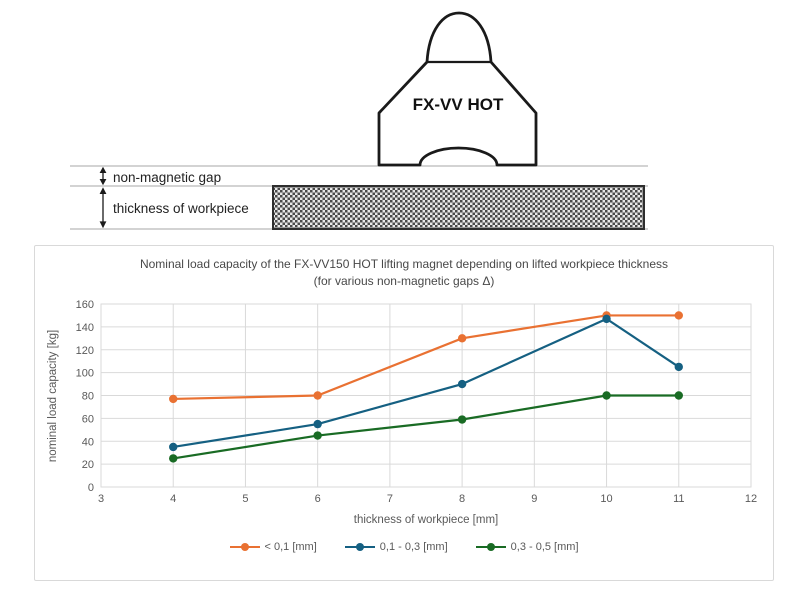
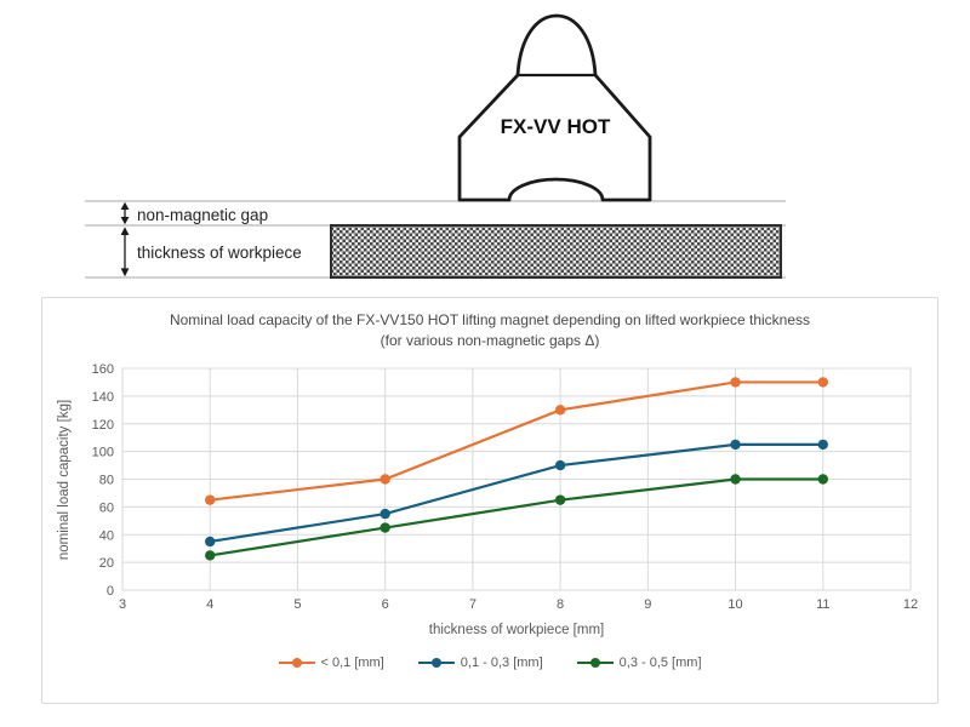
< 0,1 [mm]/4: 77 -> 65
0,3 - 0,5 [mm]/8: 59 -> 65
0,1 - 0,3 [mm]/10: 147 -> 105
